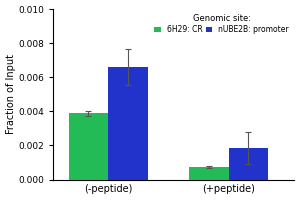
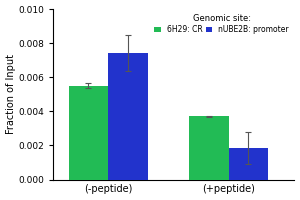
6H29: CR/(-peptide): 0.0039 -> 0.0055
nUBE2B: promoter/(-peptide): 0.0066 -> 0.0074
6H29: CR/(+peptide): 0.0008 -> 0.0037
